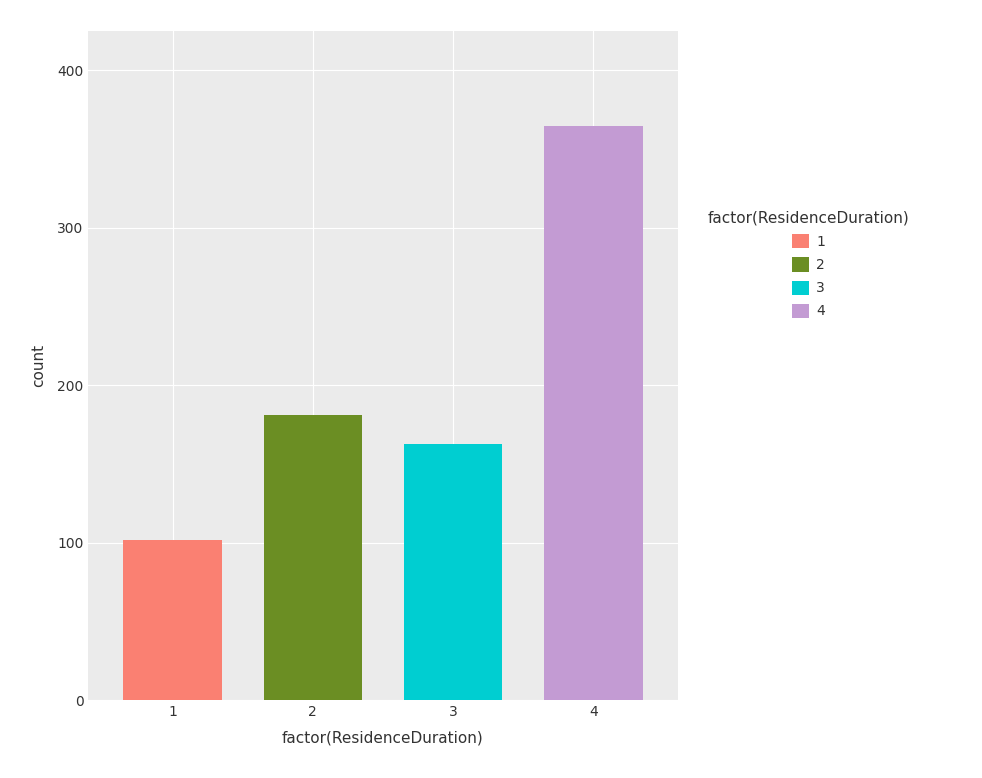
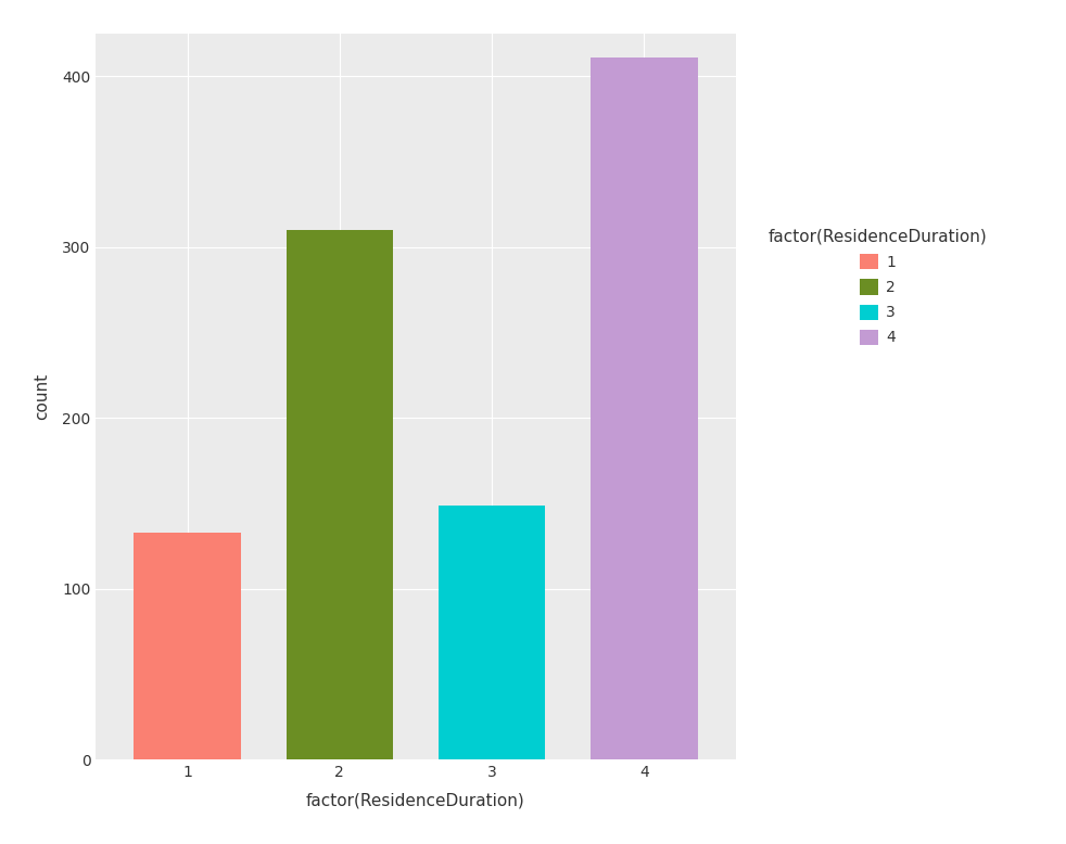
1: 102 -> 133
2: 181 -> 310
3: 163 -> 149
4: 365 -> 411
